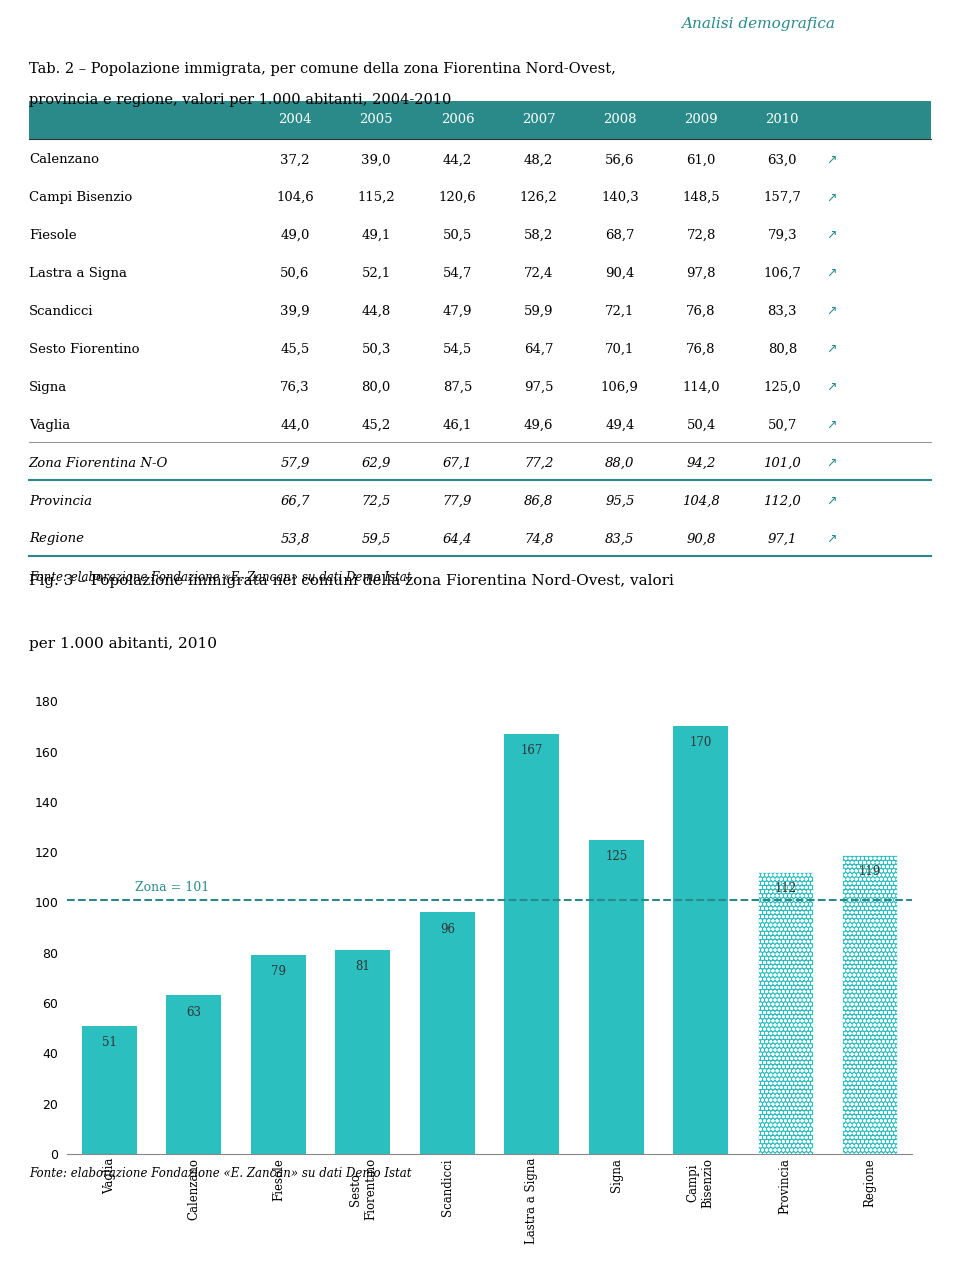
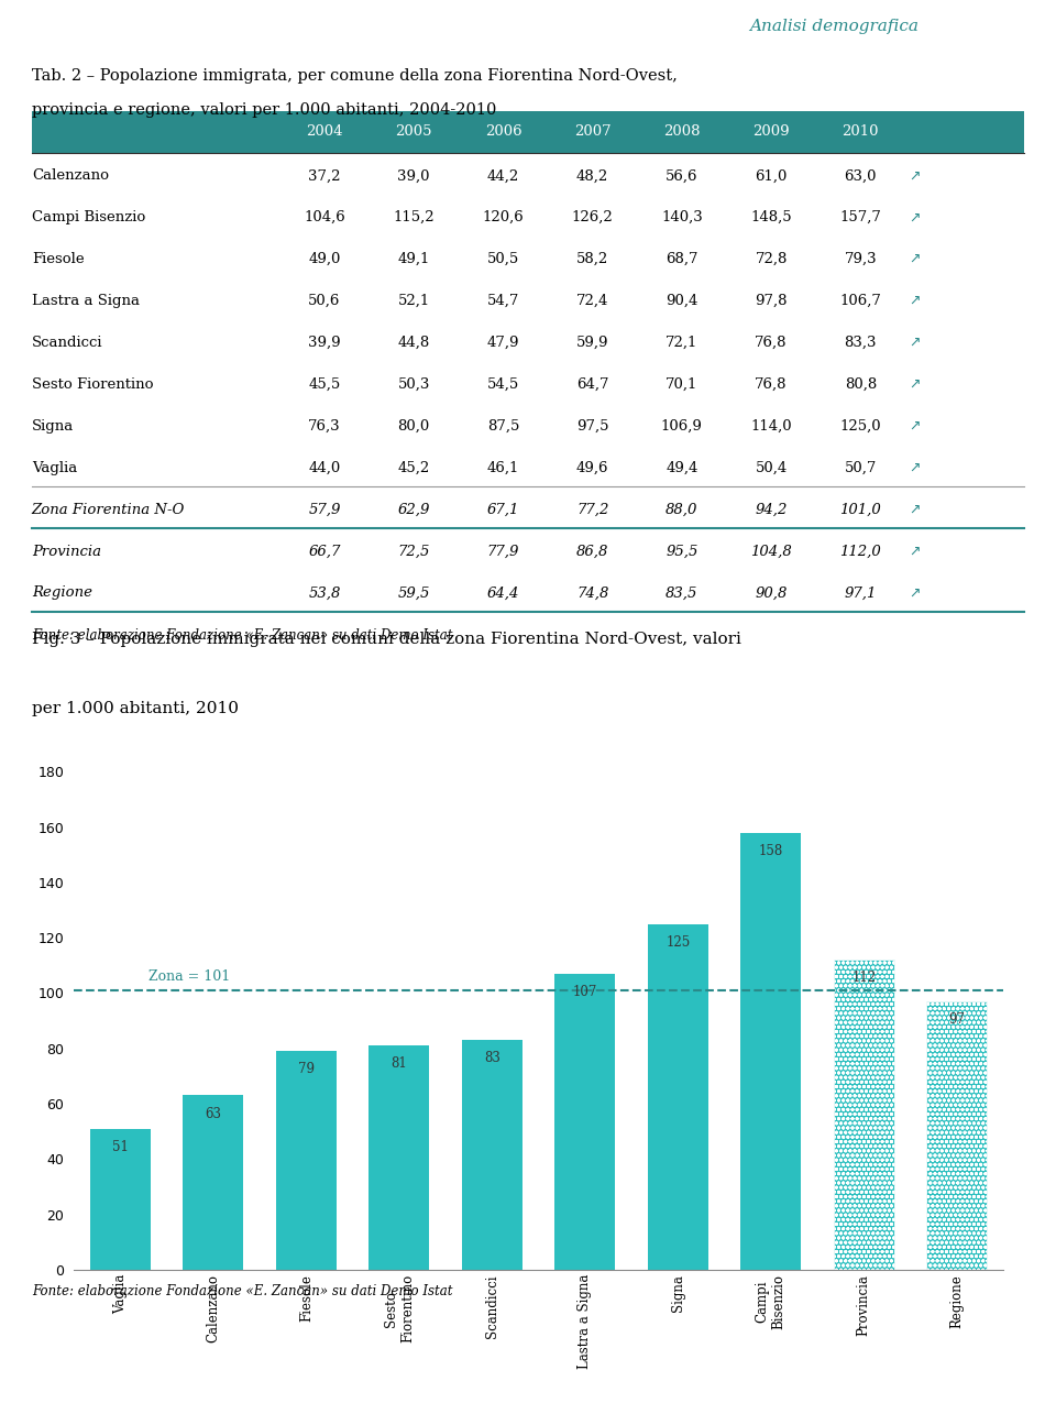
Scandicci: 96 -> 83
Lastra a Signa: 167 -> 107
Campi Bisenzio: 170 -> 158
Regione: 119 -> 97
